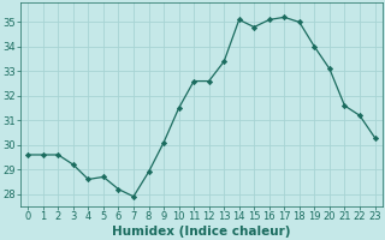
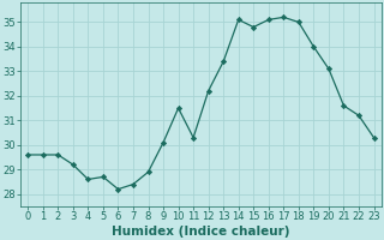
7: 27.9 -> 28.4
11: 32.6 -> 30.3
12: 32.6 -> 32.2
